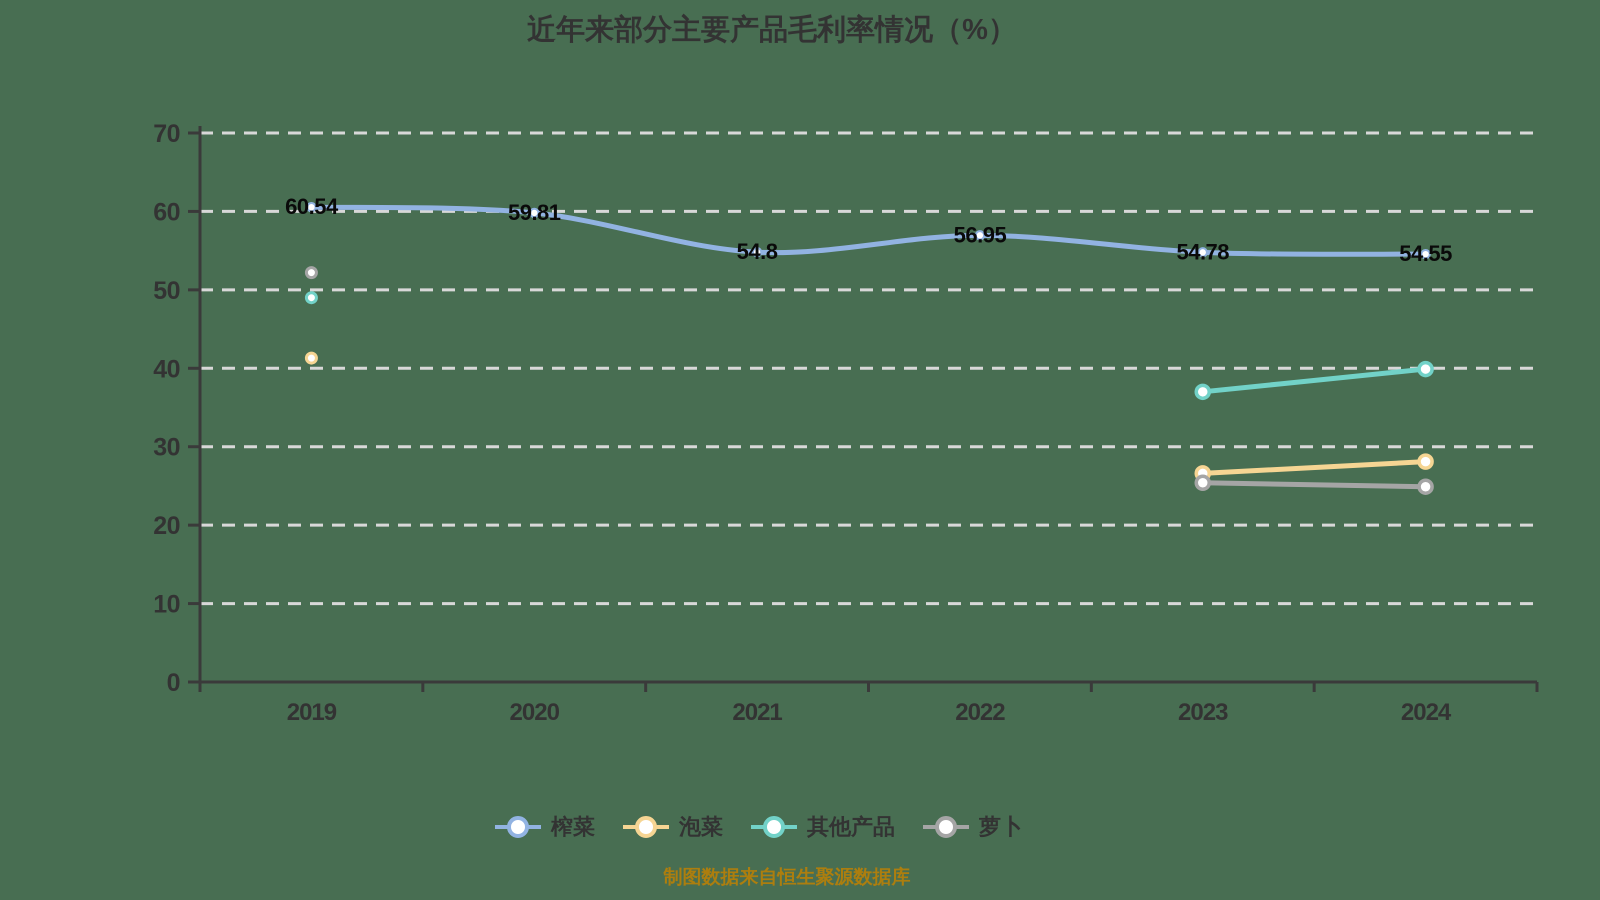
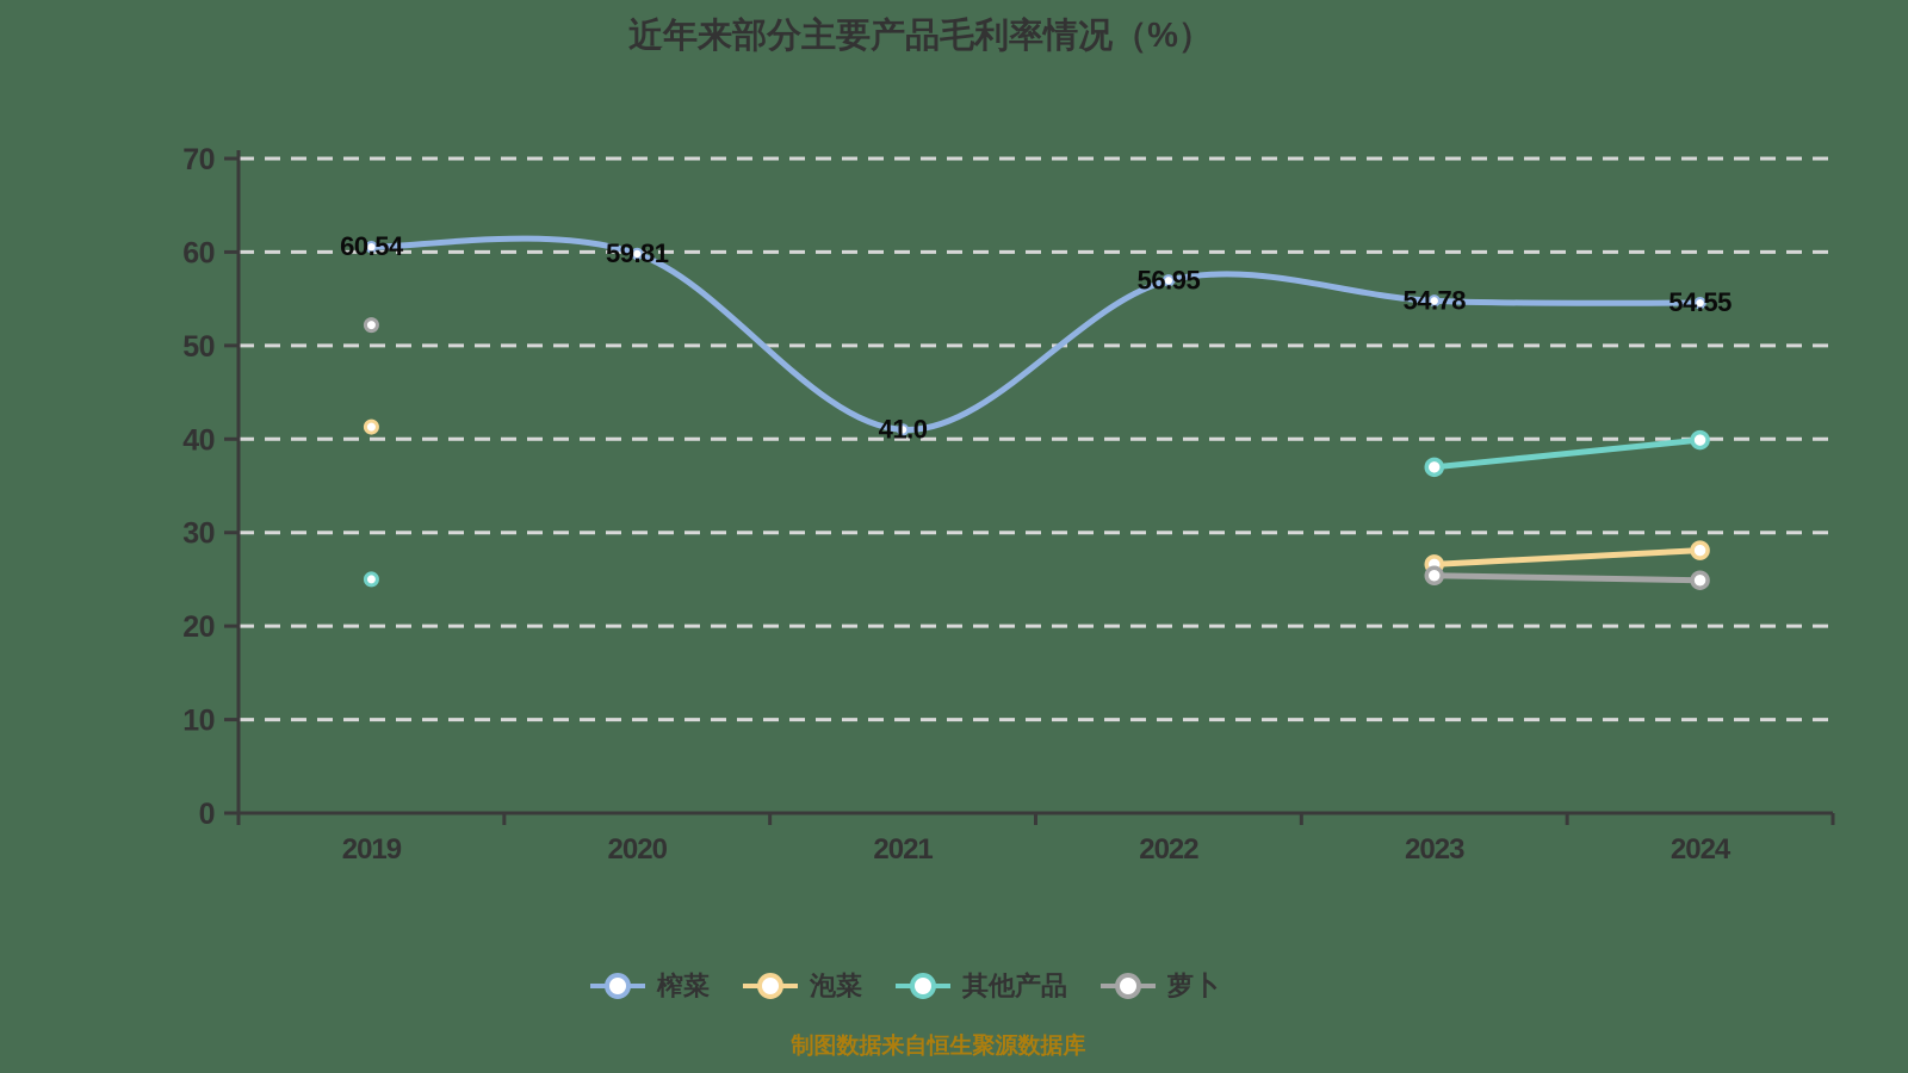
其他产品/2019: 49 -> 25
榨菜/2021: 54.8 -> 41.0
